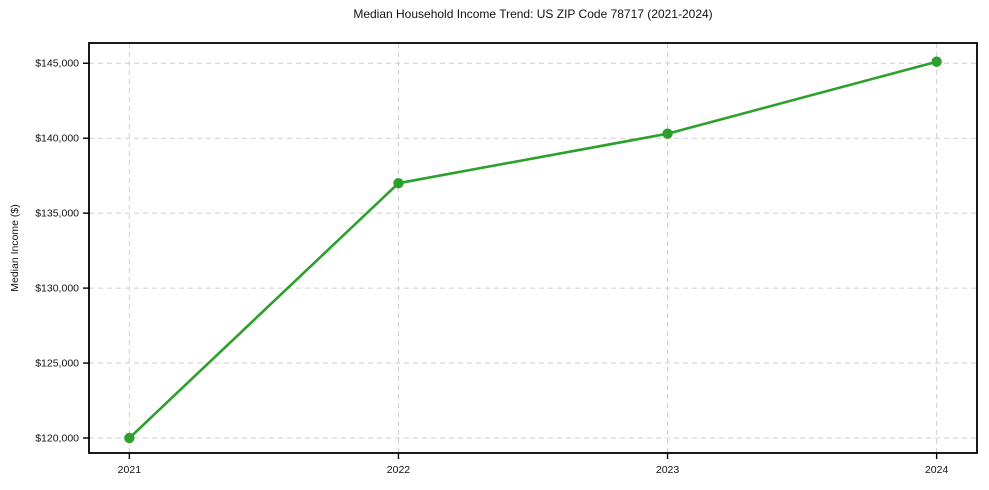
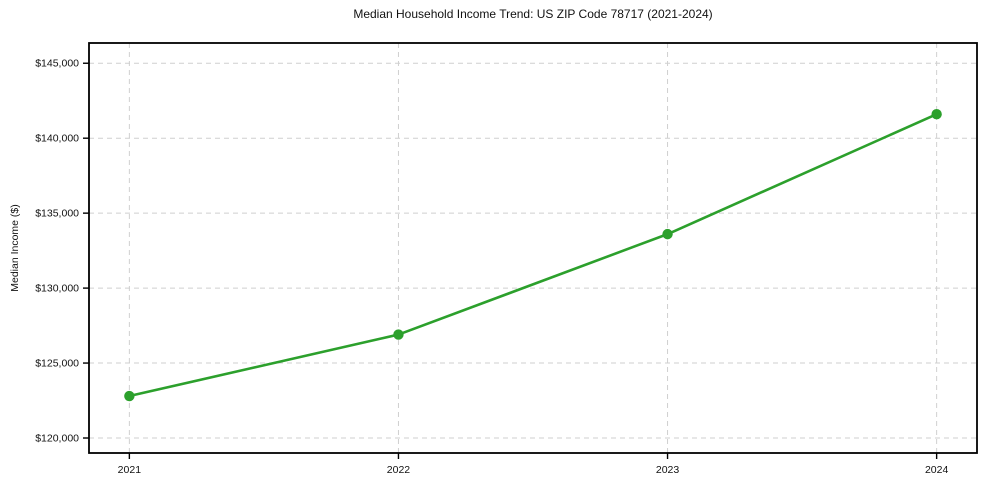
2021: $120000 -> $122800
2022: $137000 -> $126900
2023: $140300 -> $133600
2024: $145100 -> $141600
